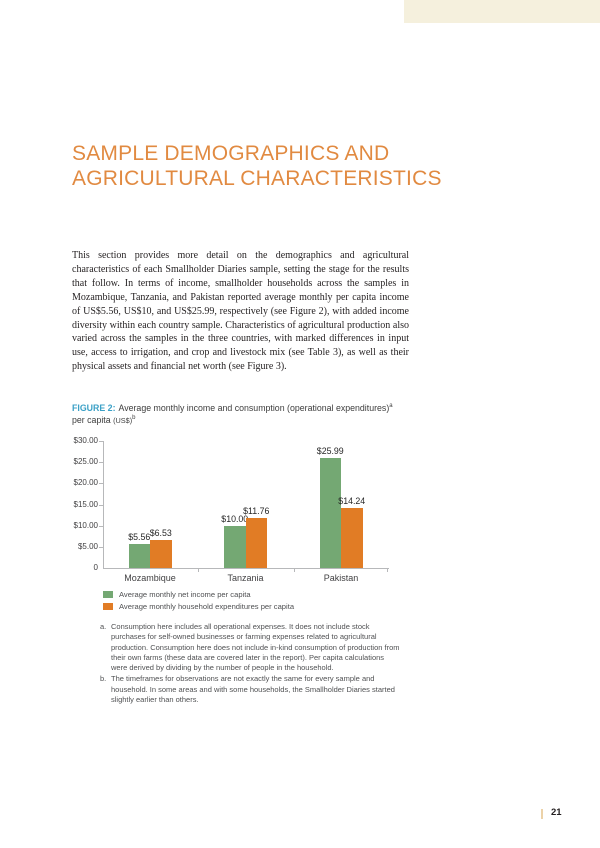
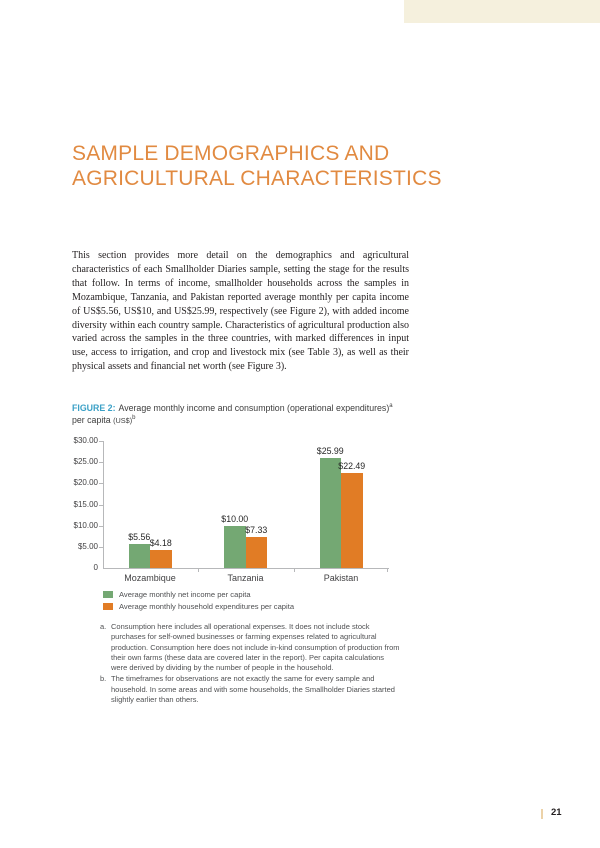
Average monthly household expenditures per capita/Mozambique: $6.53 -> $4.18
Average monthly household expenditures per capita/Tanzania: $11.76 -> $7.33
Average monthly household expenditures per capita/Pakistan: $14.24 -> $22.49
